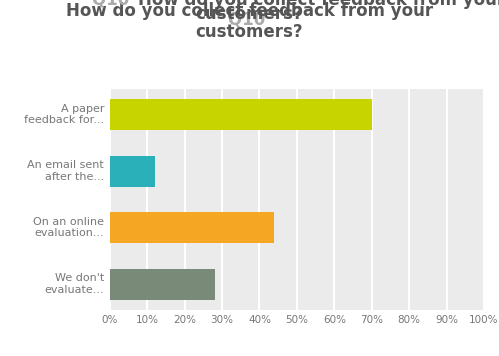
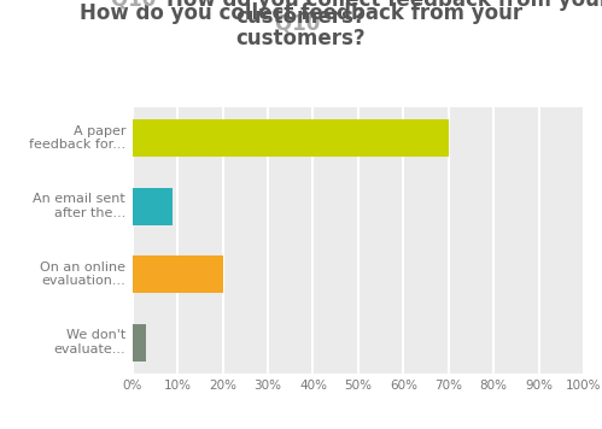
An email sent after the...: 12% -> 9%
On an online evaluation...: 44% -> 20%
We don't evaluate...: 28% -> 3%
